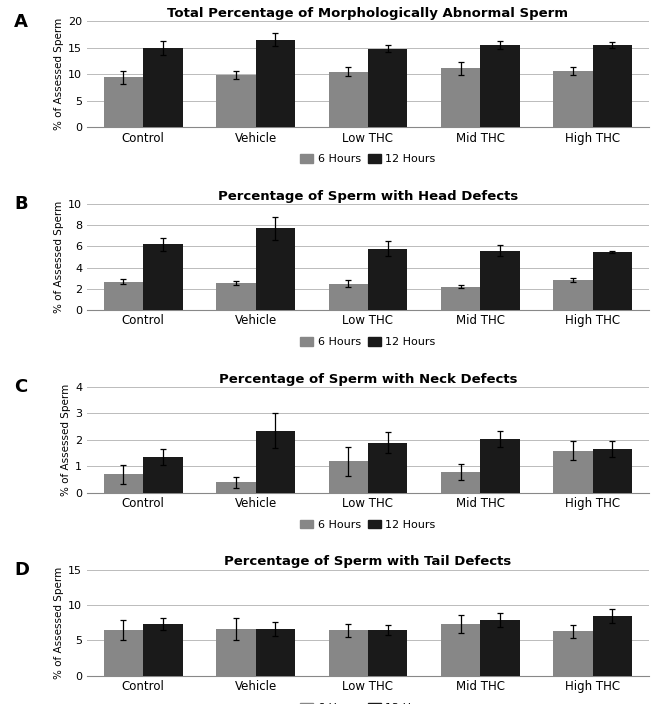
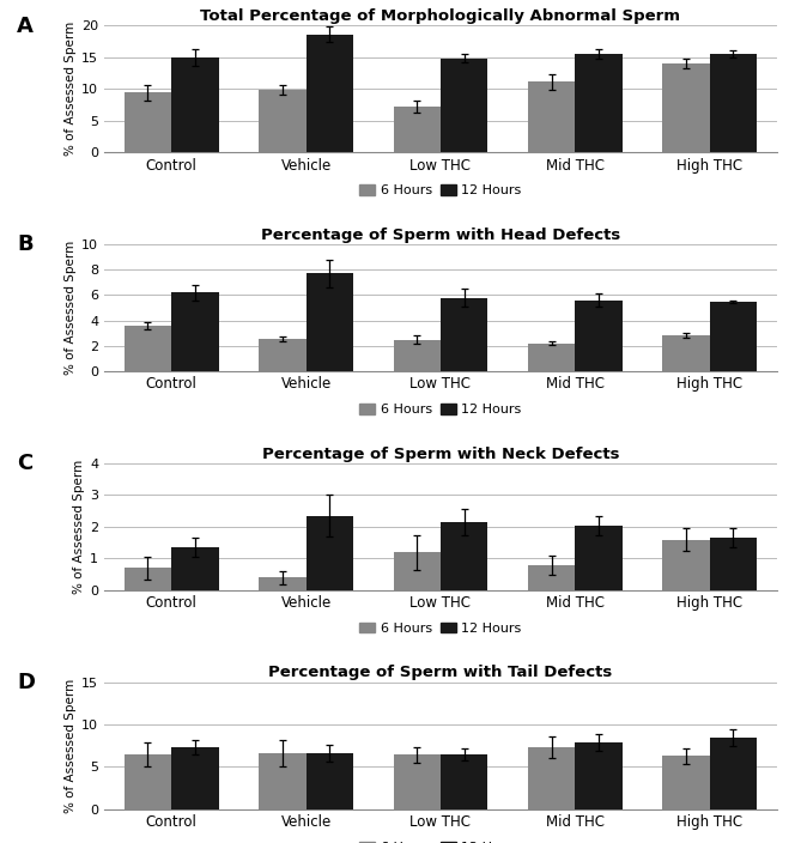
Total Percentage of Morphologically Abnormal Sperm/12 Hours/Vehicle: 16.5 -> 18.6
Total Percentage of Morphologically Abnormal Sperm/6 Hours/Low THC: 10.5 -> 7.2
Total Percentage of Morphologically Abnormal Sperm/6 Hours/High THC: 10.6 -> 14.0
Percentage of Sperm with Head Defects/6 Hours/Control: 2.7 -> 3.6
Percentage of Sperm with Neck Defects/12 Hours/Low THC: 1.90 -> 2.15
